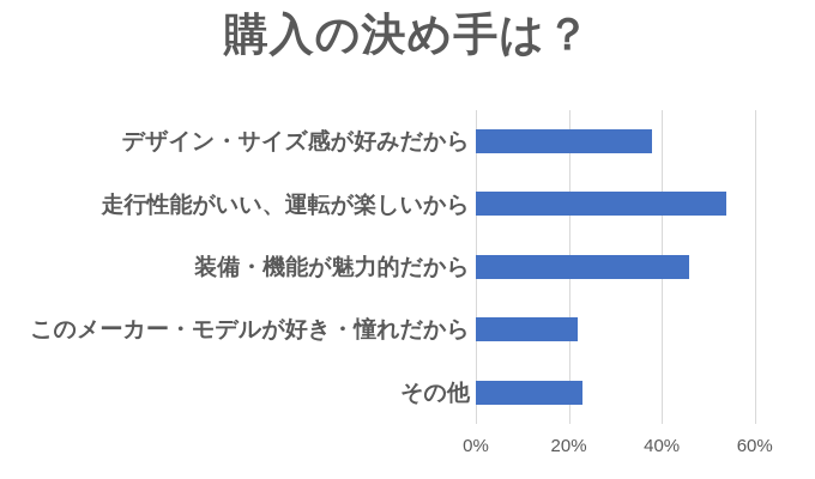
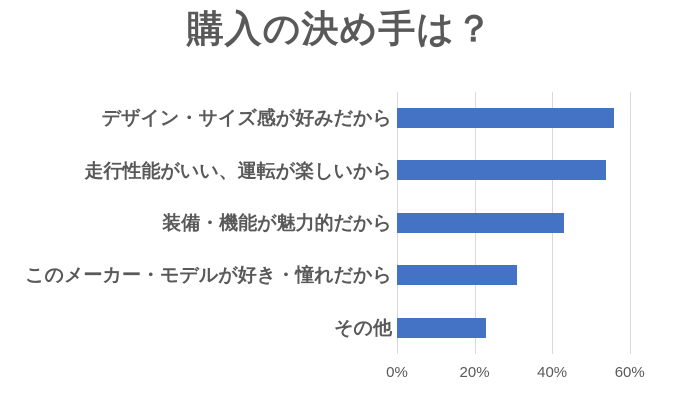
デザイン・サイズ感が好みだから: 38% -> 56%
装備・機能が魅力的だから: 46% -> 43%
このメーカー・モデルが好き・憧れだから: 22% -> 31%
